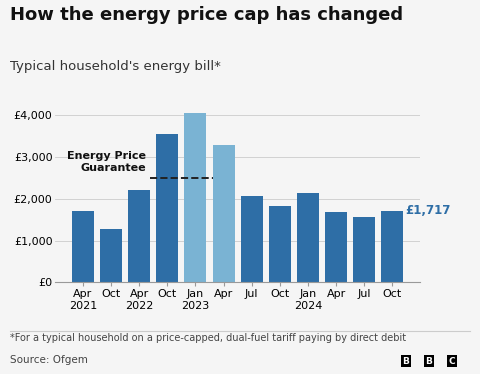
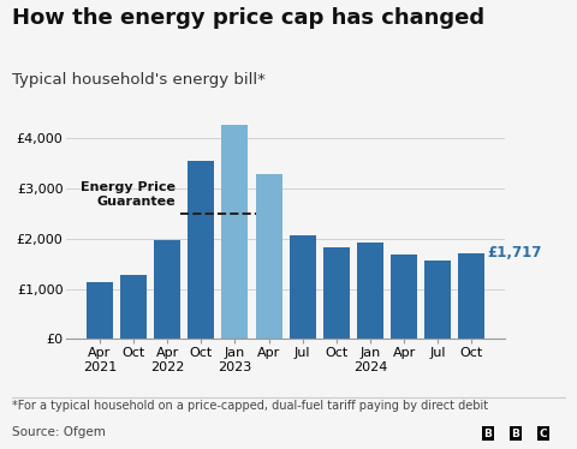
Apr 2021: £1,700 -> £1,140
Apr 2022: £2,200 -> £1,970
Jan 2023: £4,050 -> £4,280
Jan 2024: £2,150 -> £1,930
